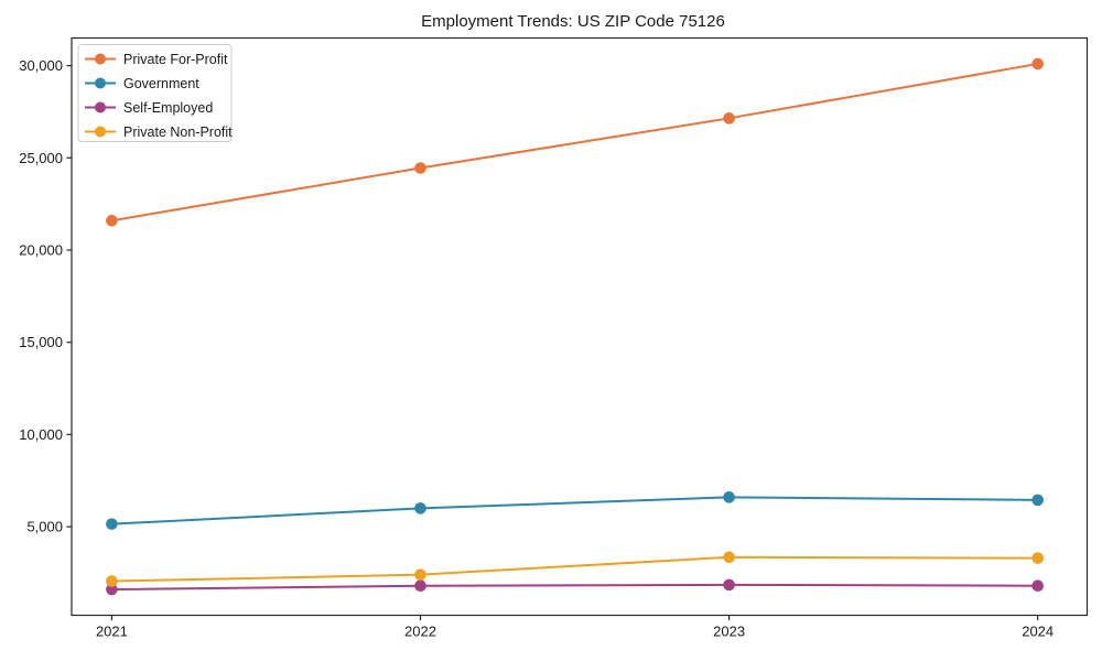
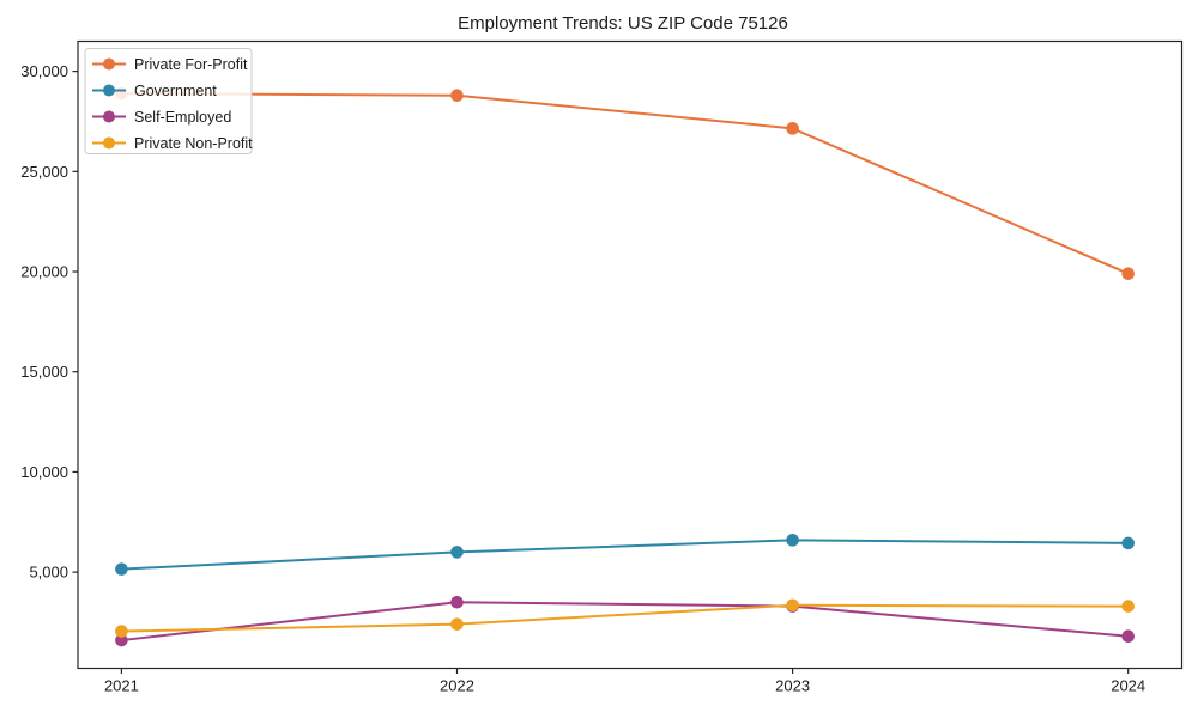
Private For-Profit/2021: 21600 -> 28900
Private For-Profit/2022: 24400 -> 28800
Self-Employed/2022: 1800 -> 3500
Self-Employed/2023: 1800 -> 3300
Private For-Profit/2024: 30100 -> 19900
